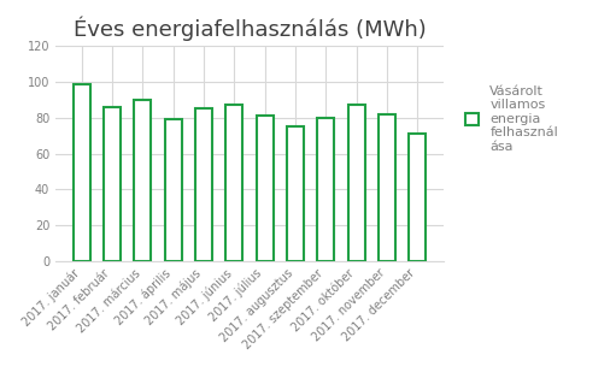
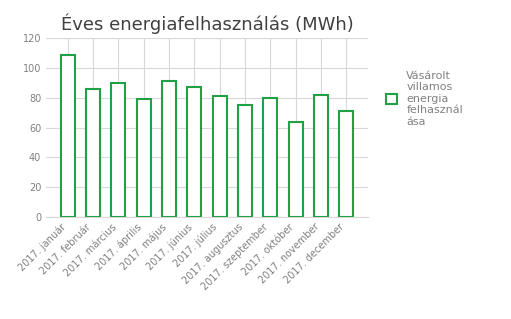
2017. január: 99 -> 109
2017. május: 85 -> 91
2017. október: 87 -> 64
